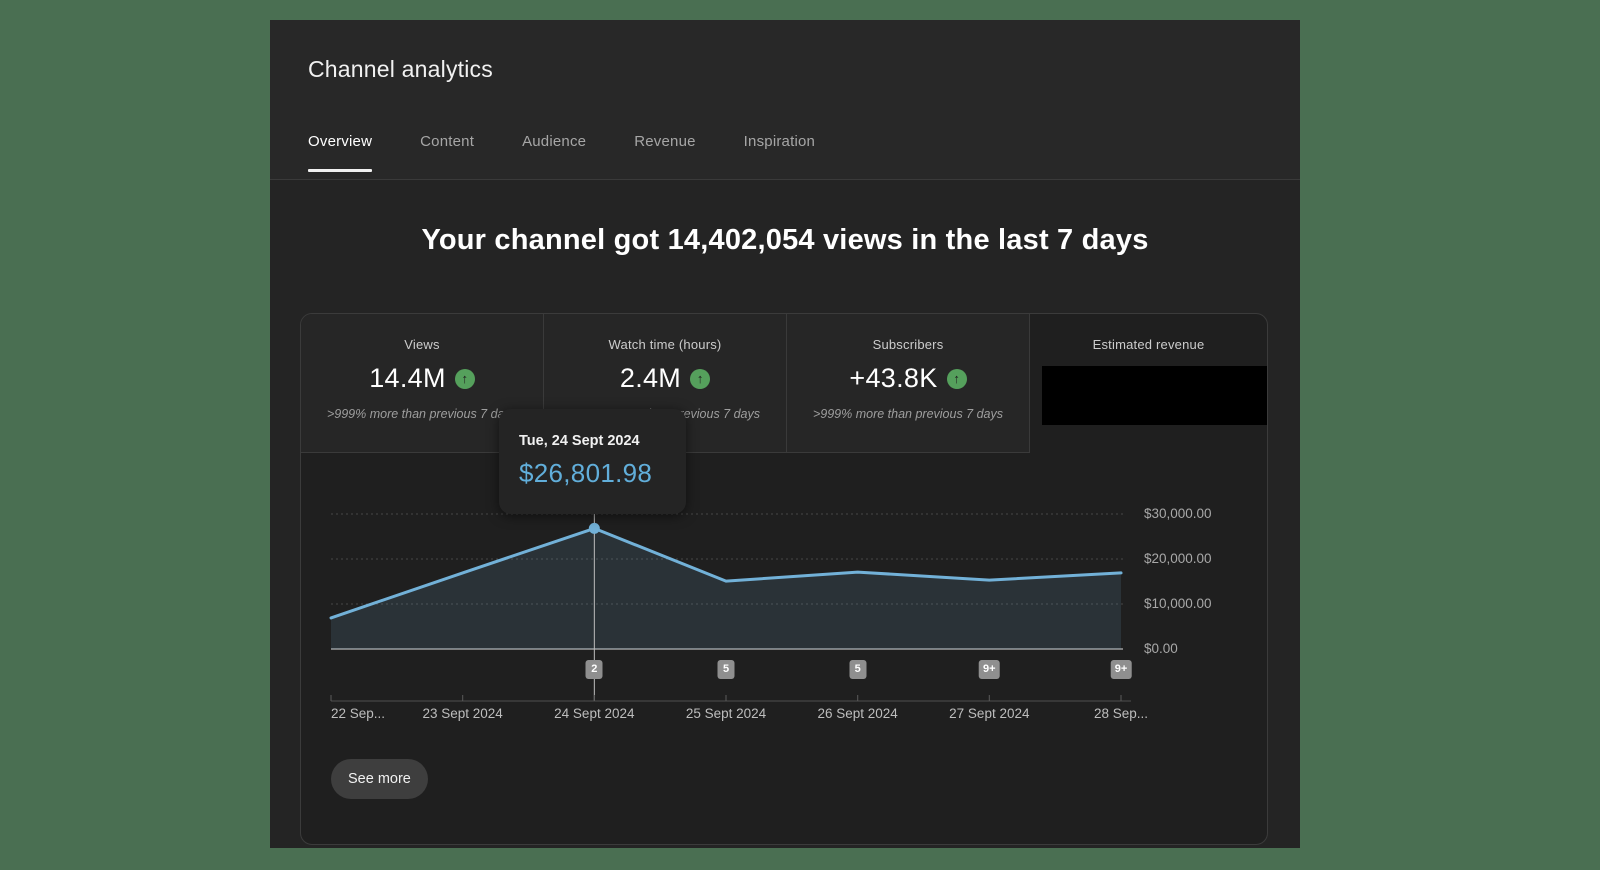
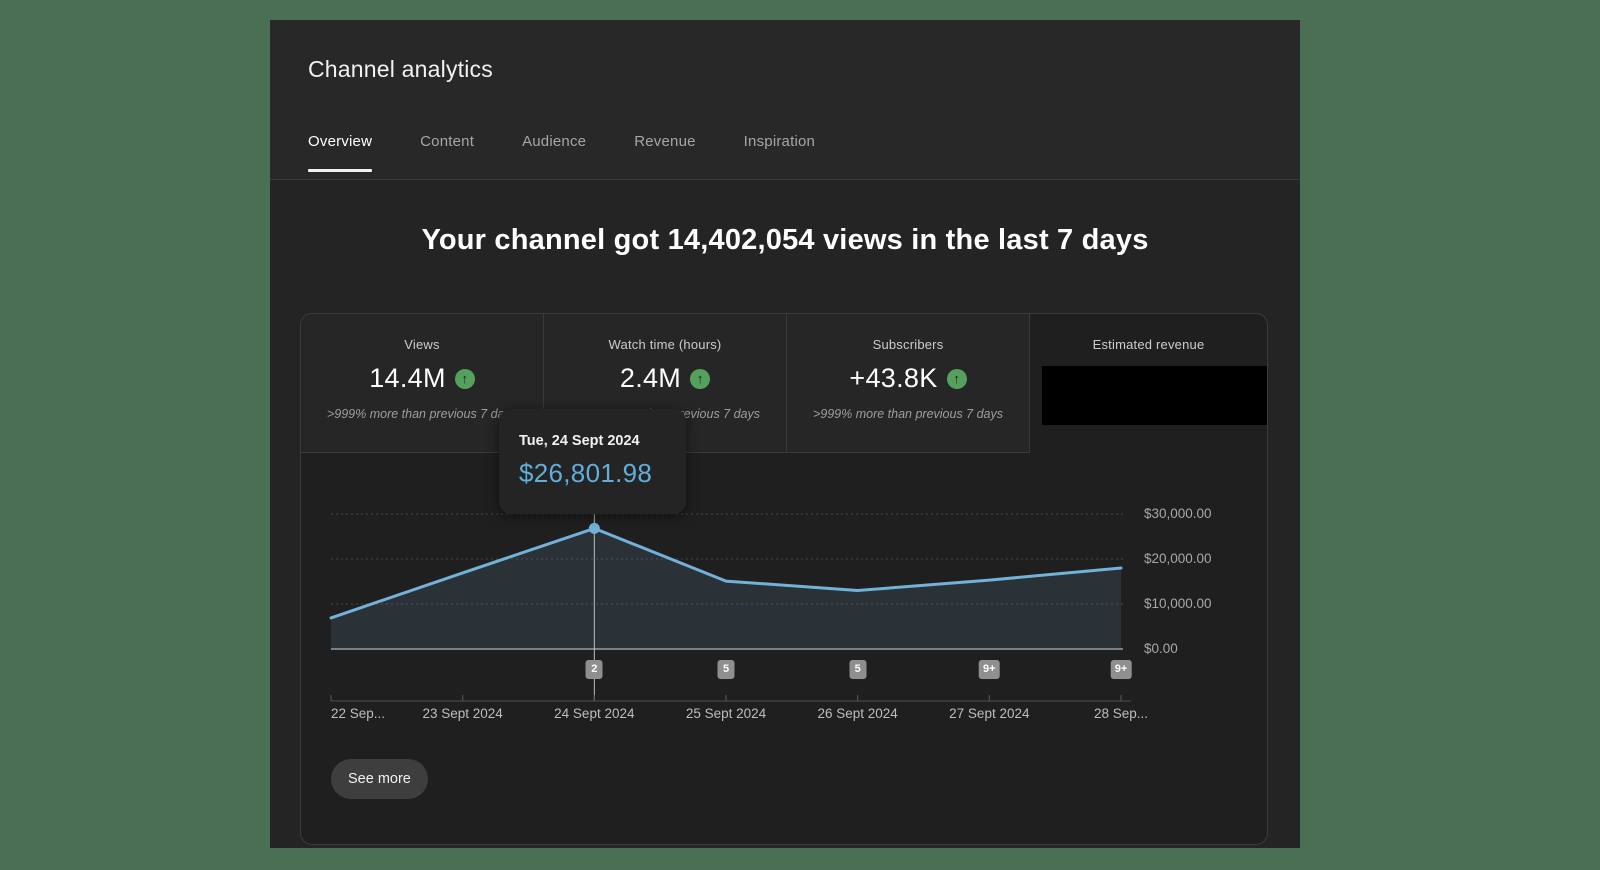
26 Sept 2024: $17000 -> $13000
28 Sep...: $17000 -> $18000
